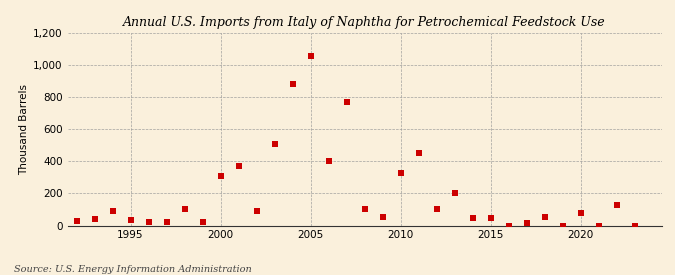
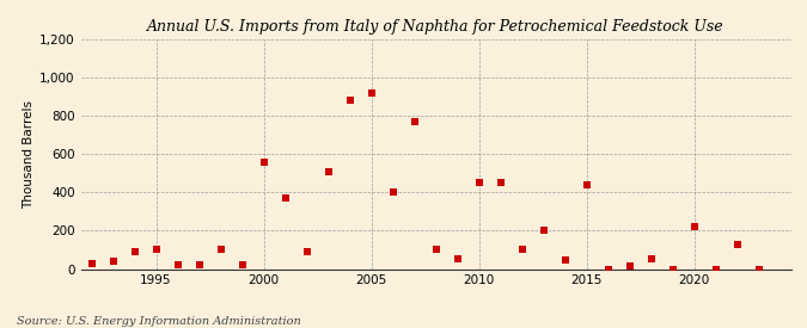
1995: 40 -> 100
2000: 310 -> 560
2005: 1,060 -> 920
2010: 320 -> 450
2015: 40 -> 440
2020: 80 -> 220
